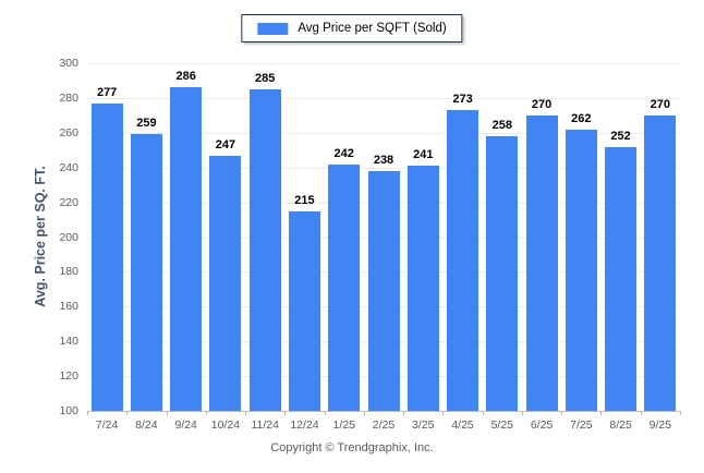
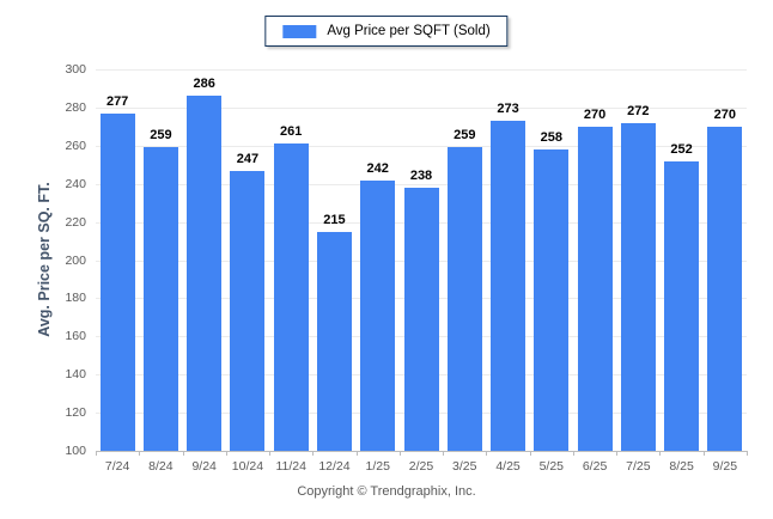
11/24: 285 -> 261
3/25: 241 -> 259
7/25: 262 -> 272
